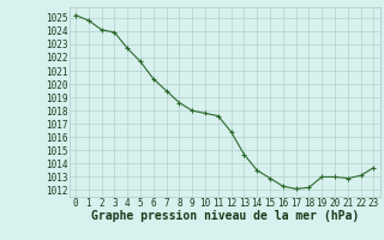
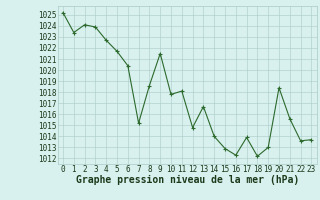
1: 1024.8 -> 1023.4
7: 1019.5 -> 1015.2
9: 1018.0 -> 1021.5
11: 1017.6 -> 1018.1
12: 1016.4 -> 1014.8
13: 1014.7 -> 1016.7
14: 1013.5 -> 1014.0
17: 1012.1 -> 1013.9
20: 1013.0 -> 1018.4
21: 1012.9 -> 1015.6
22: 1013.1 -> 1013.6
